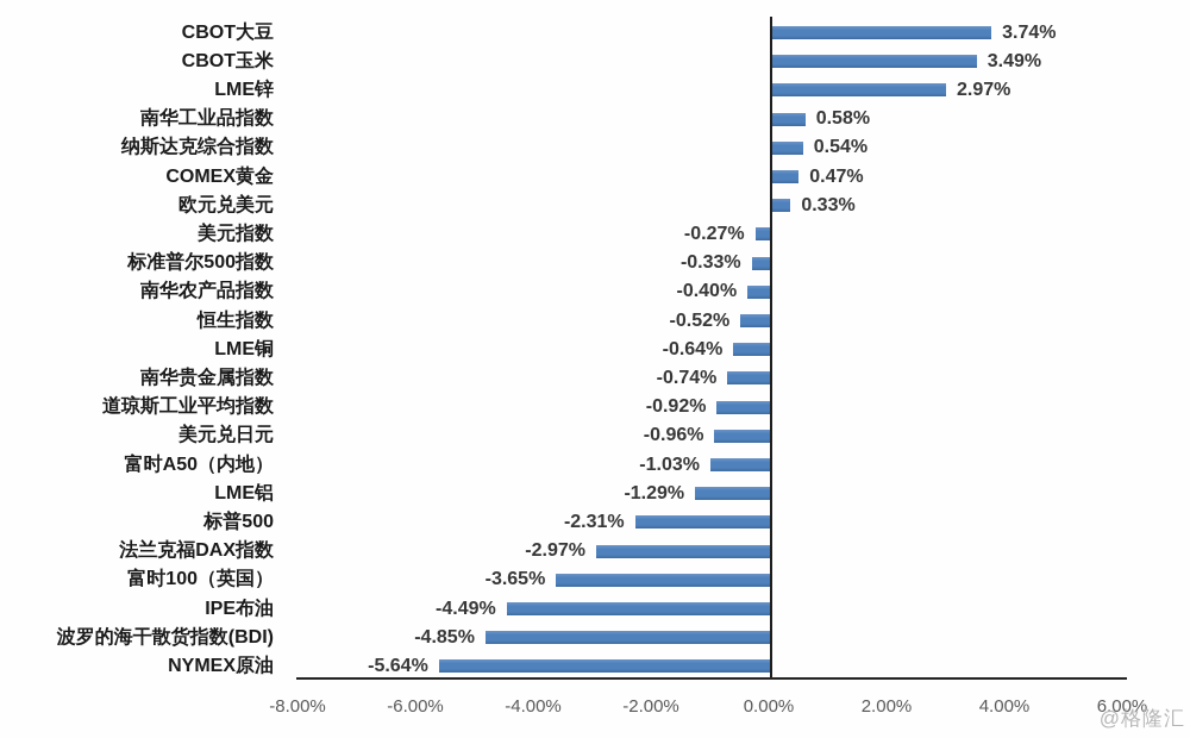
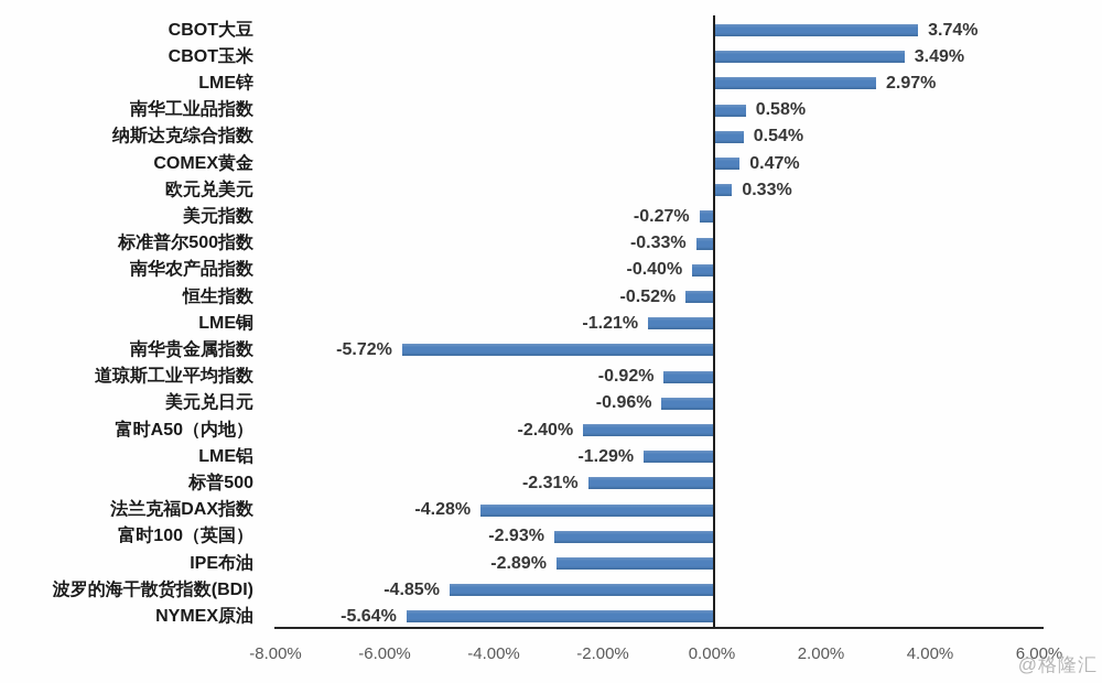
LME铜: -0.64% -> -1.21%
南华贵金属指数: -0.74% -> -5.72%
富时A50（内地）: -1.03% -> -2.40%
法兰克福DAX指数: -2.97% -> -4.28%
富时100（英国）: -3.65% -> -2.93%
IPE布油: -4.49% -> -2.89%
